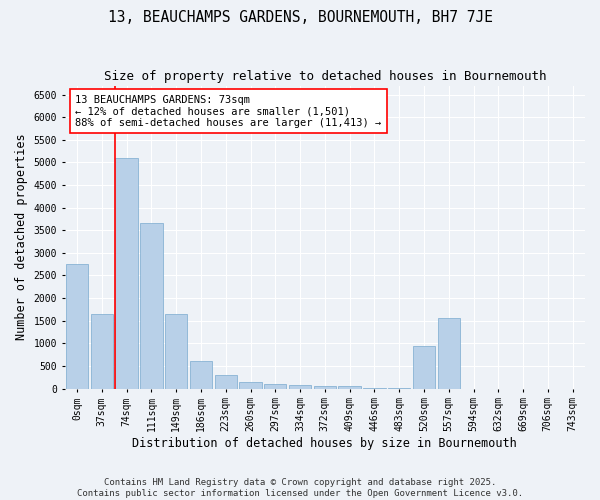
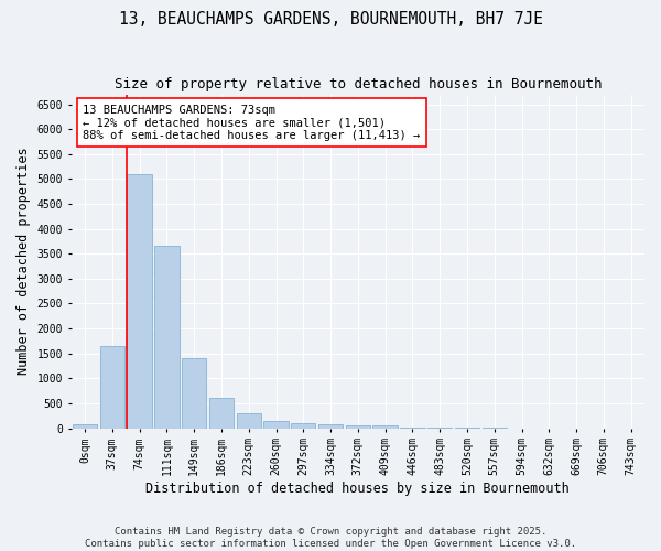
0sqm: 2750 -> 70
149sqm: 1650 -> 1400
520sqm: 950 -> 0
557sqm: 1550 -> 0
